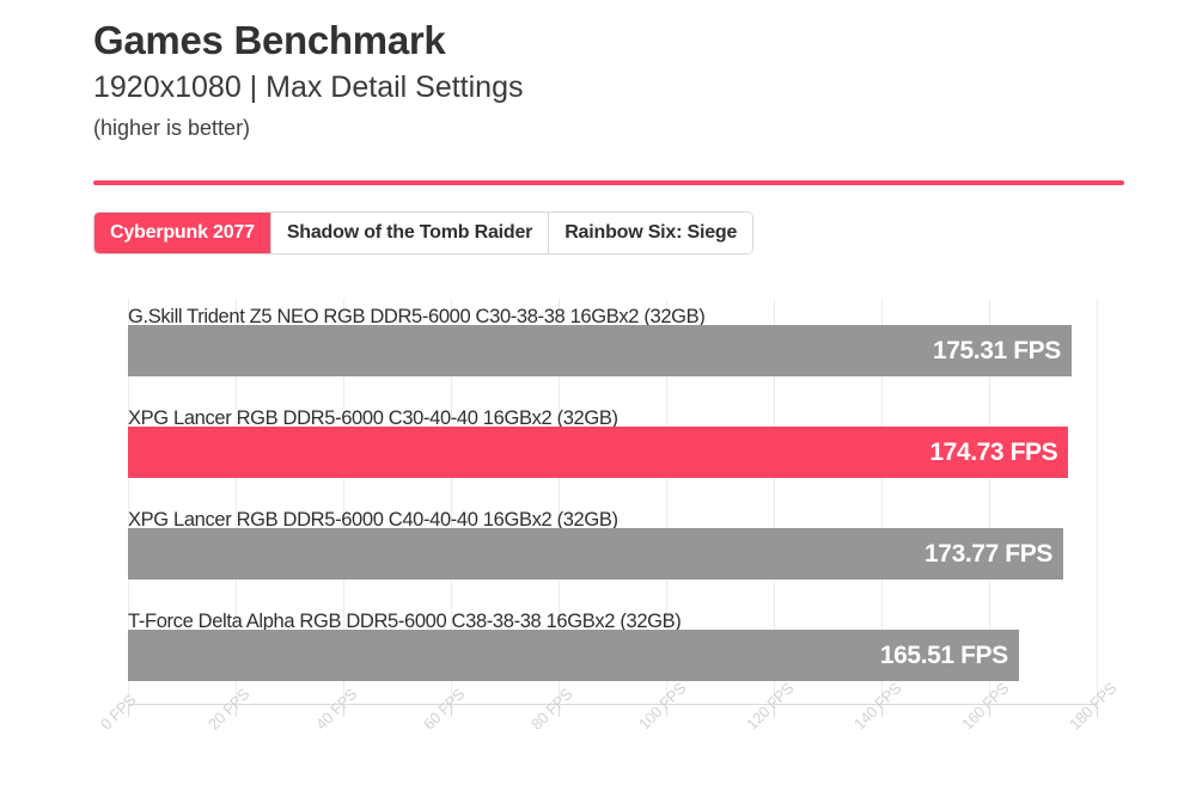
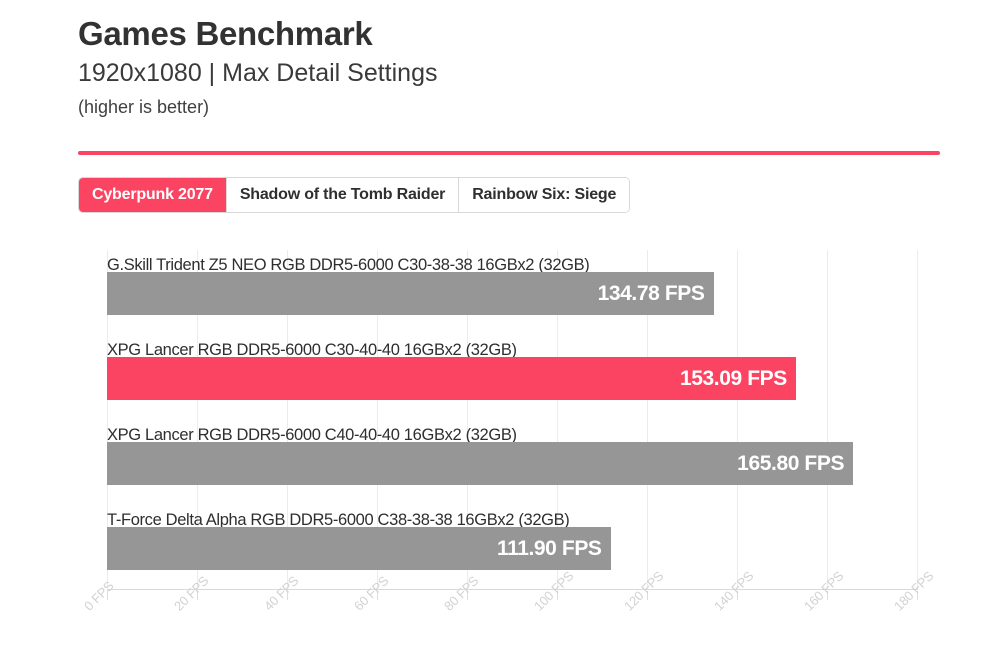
G.Skill Trident Z5 NEO RGB DDR5-6000 C30-38-38 16GBx2 (32GB): 175.31 -> 134.78
XPG Lancer RGB DDR5-6000 C30-40-40 16GBx2 (32GB): 174.73 -> 153.09
XPG Lancer RGB DDR5-6000 C40-40-40 16GBx2 (32GB): 173.77 -> 165.80
T-Force Delta Alpha RGB DDR5-6000 C38-38-38 16GBx2 (32GB): 165.51 -> 111.90
